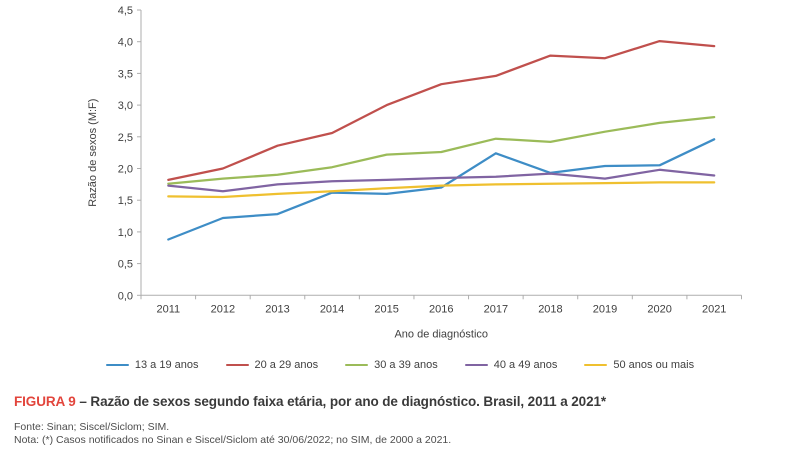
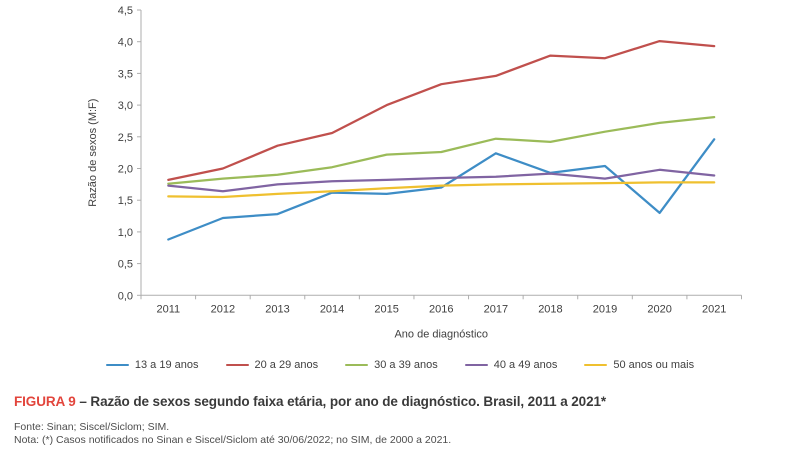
13 a 19 anos/2020: 2,0 -> 1,3
